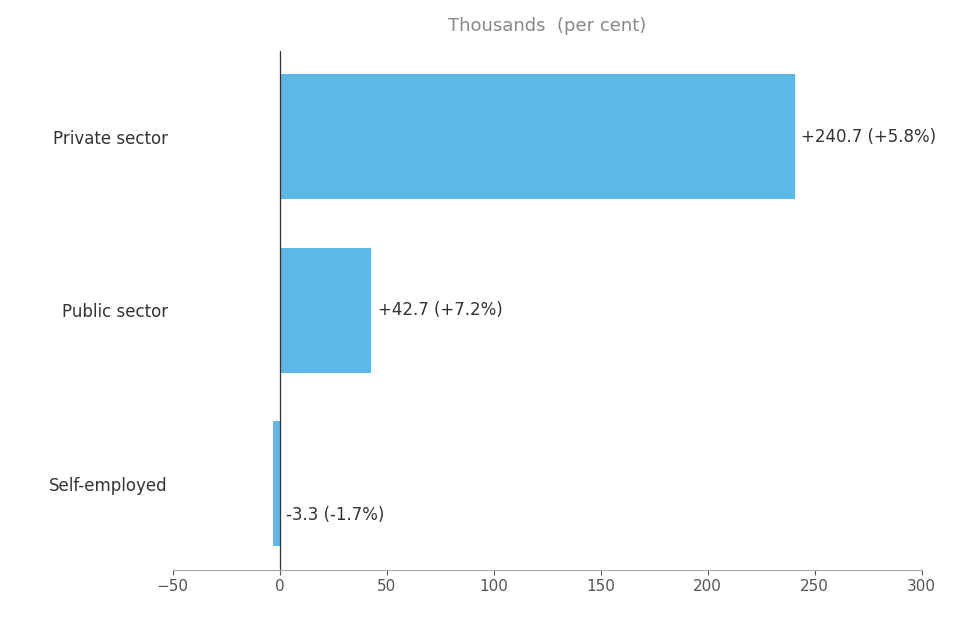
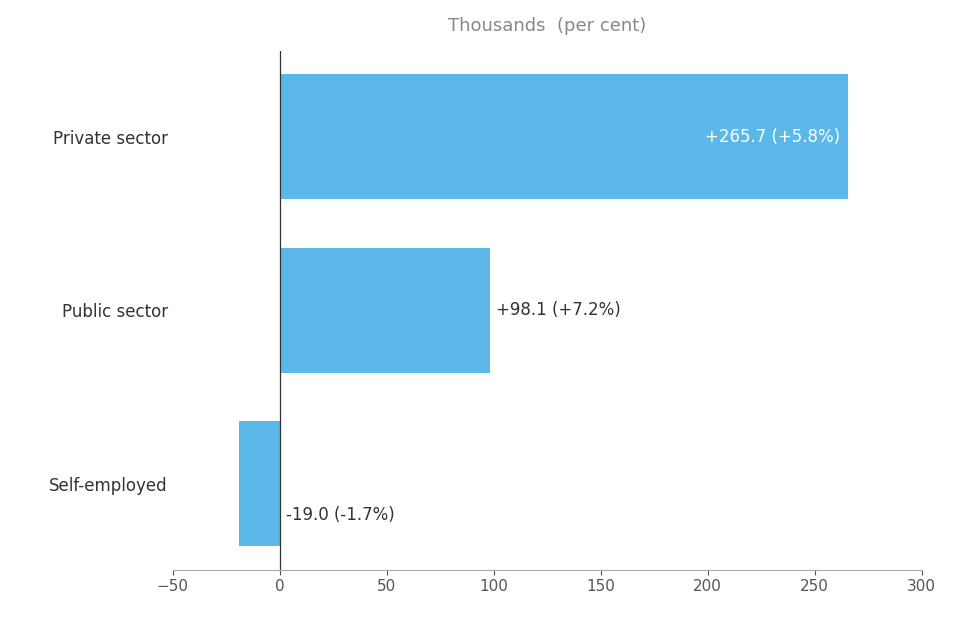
Private sector: +240.7 -> +265.7
Public sector: +42.7 -> +98.1
Self-employed: -3.3 -> -19.0
